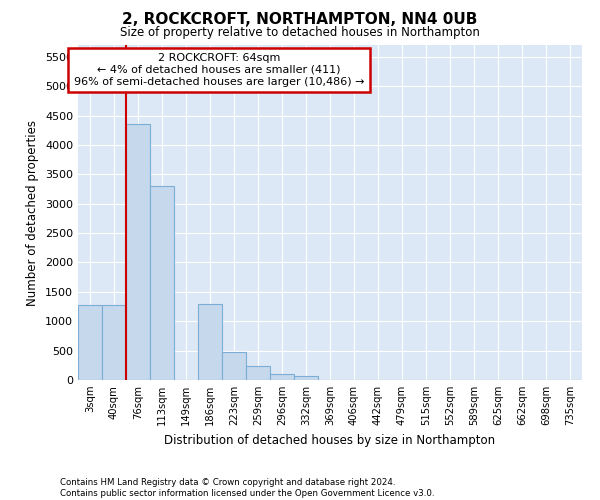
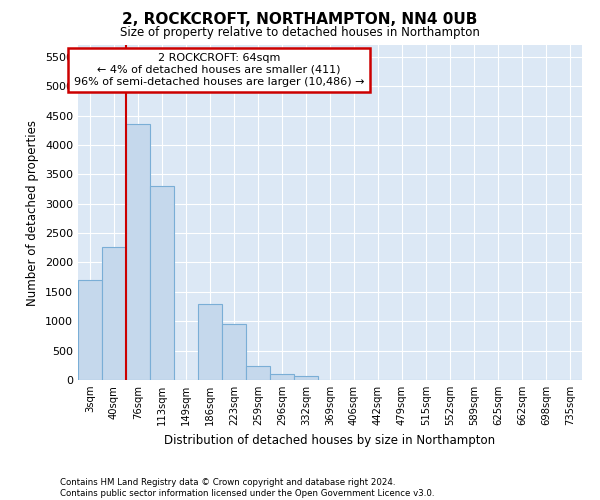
3sqm: 1270 -> 1700
40sqm: 1270 -> 2260
223sqm: 480 -> 960
